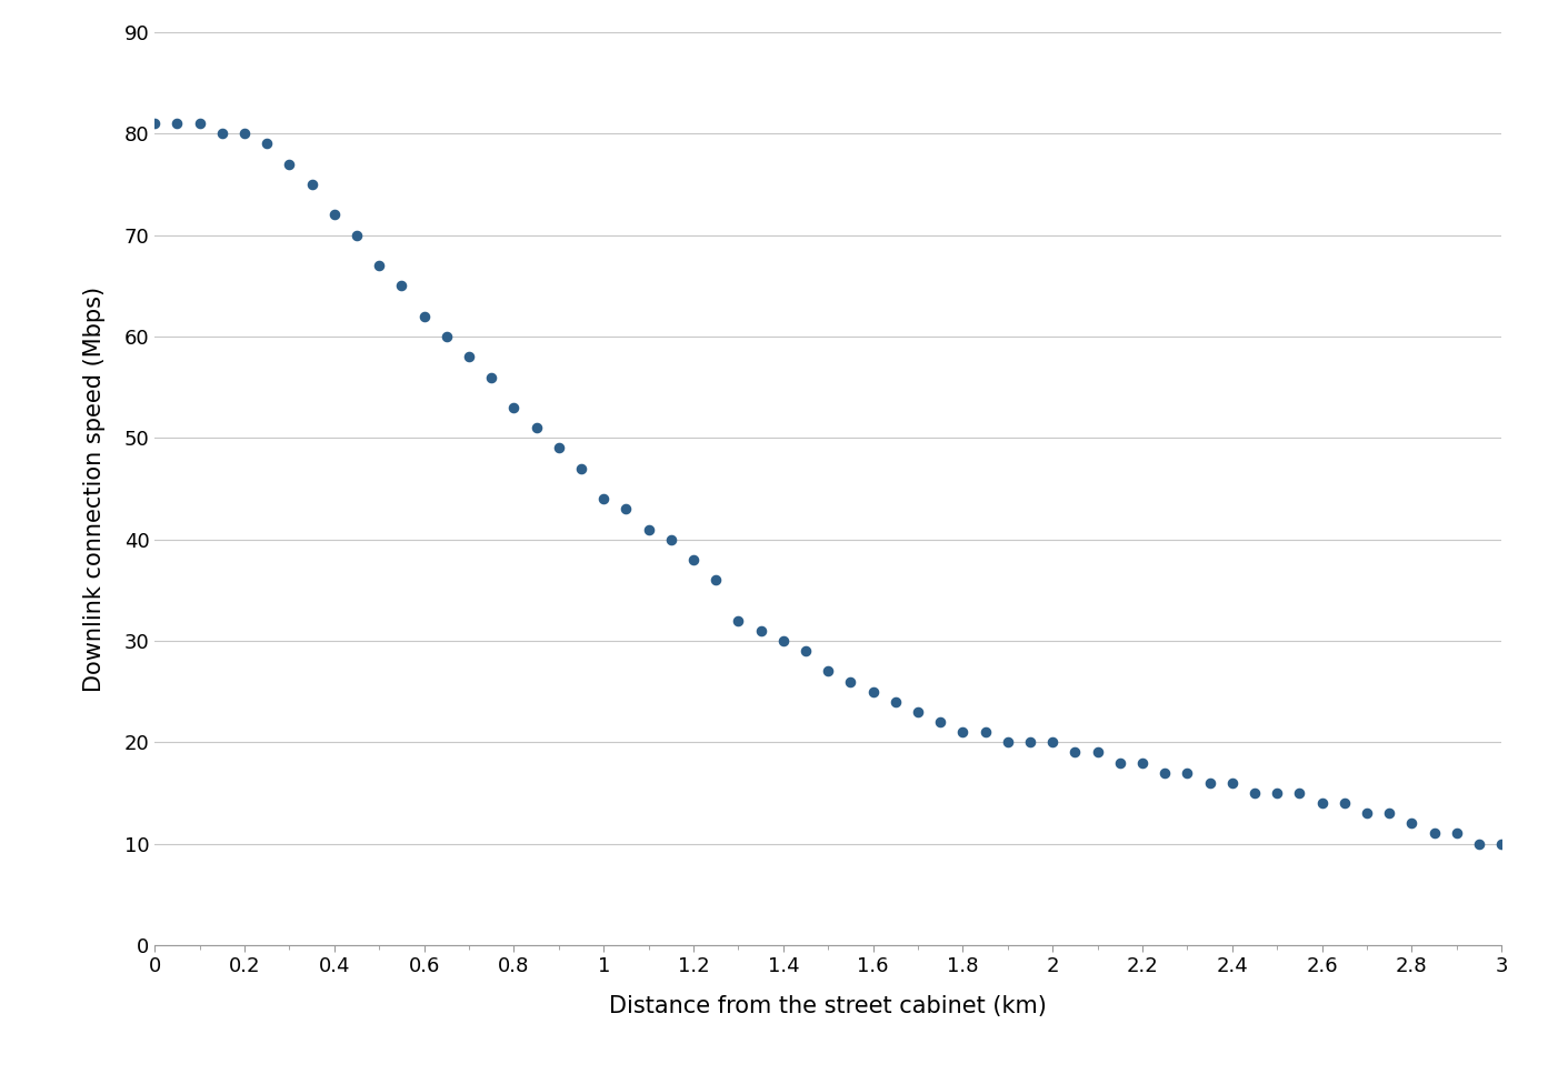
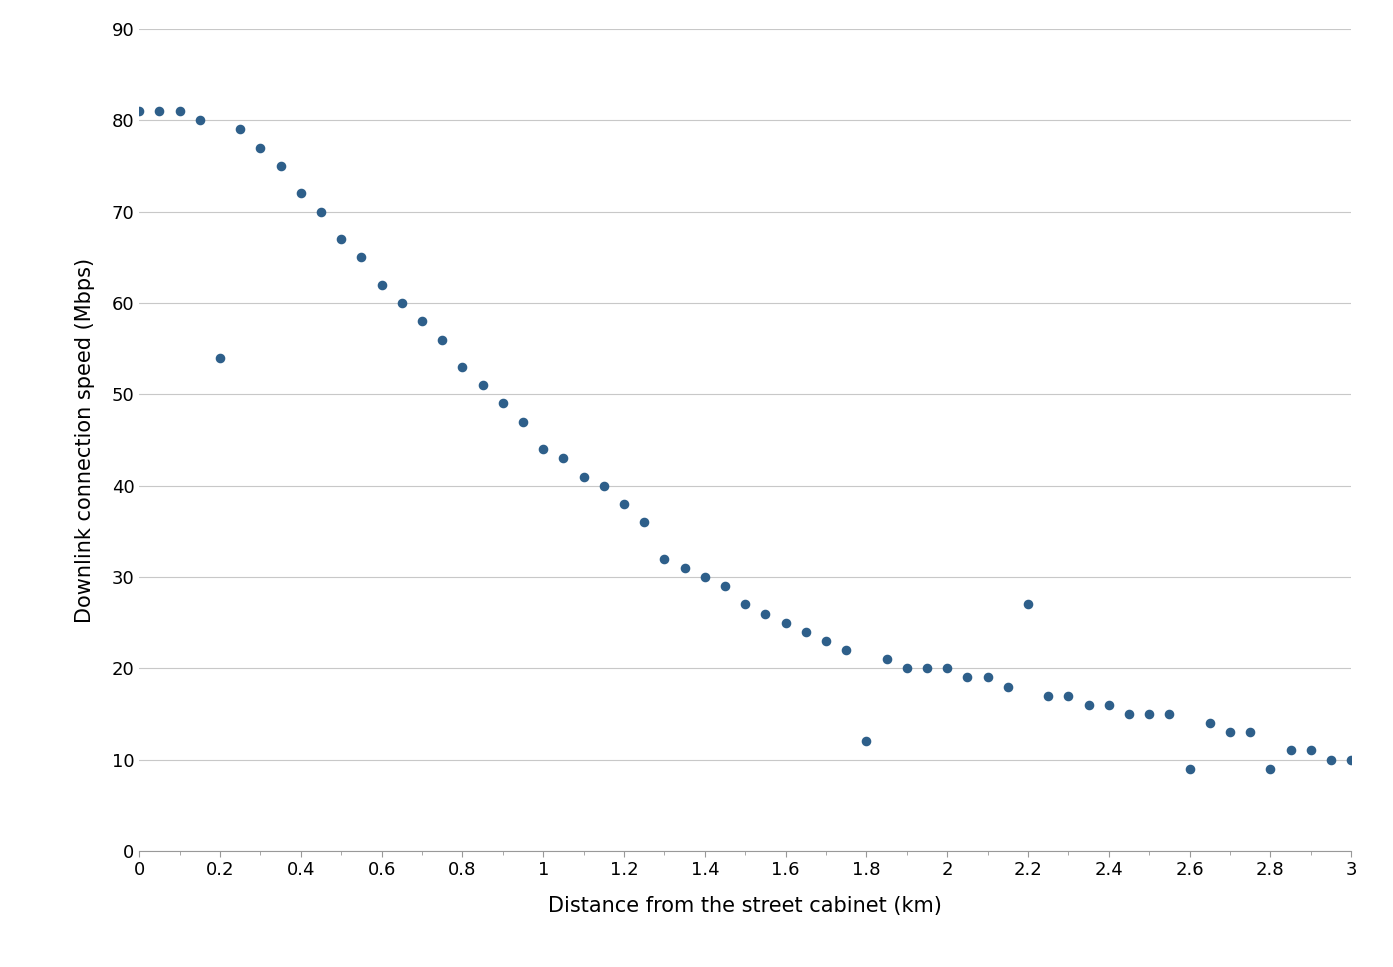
0.2: 80 -> 54
1.8: 21 -> 12
2.2: 18 -> 27
2.6: 14 -> 9
2.8: 12 -> 9
